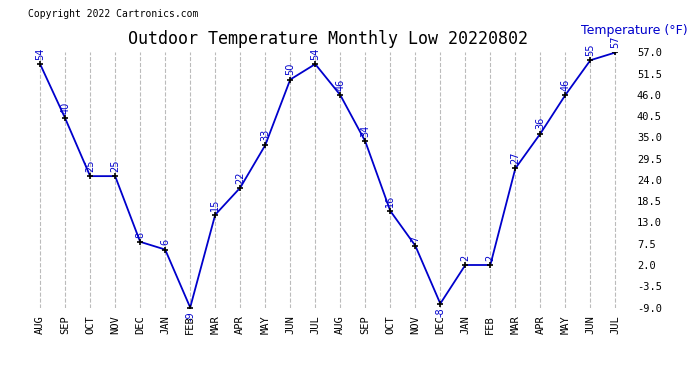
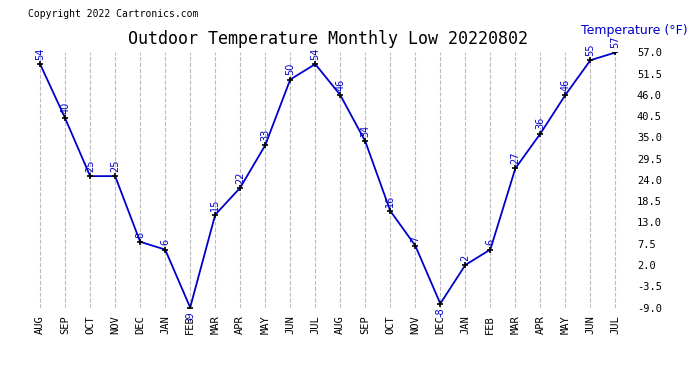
FEB: 2 -> 6
